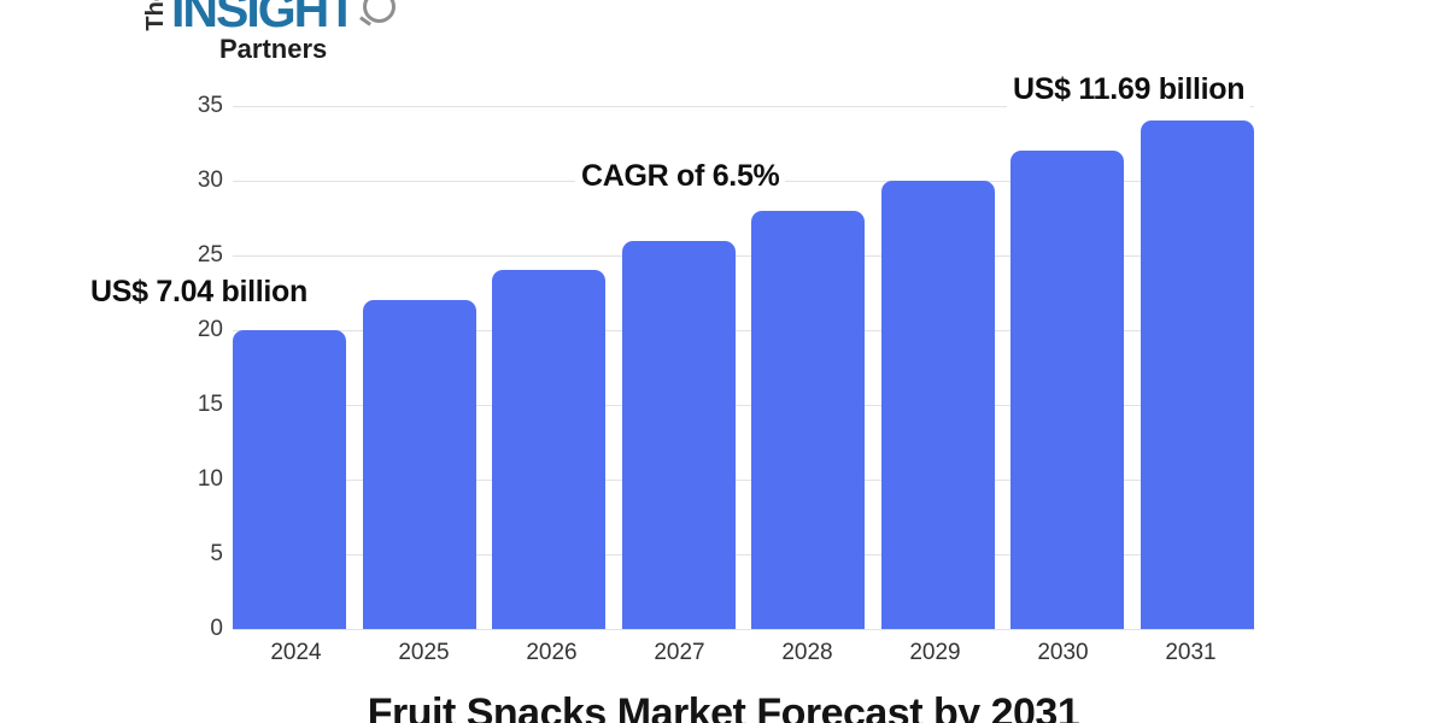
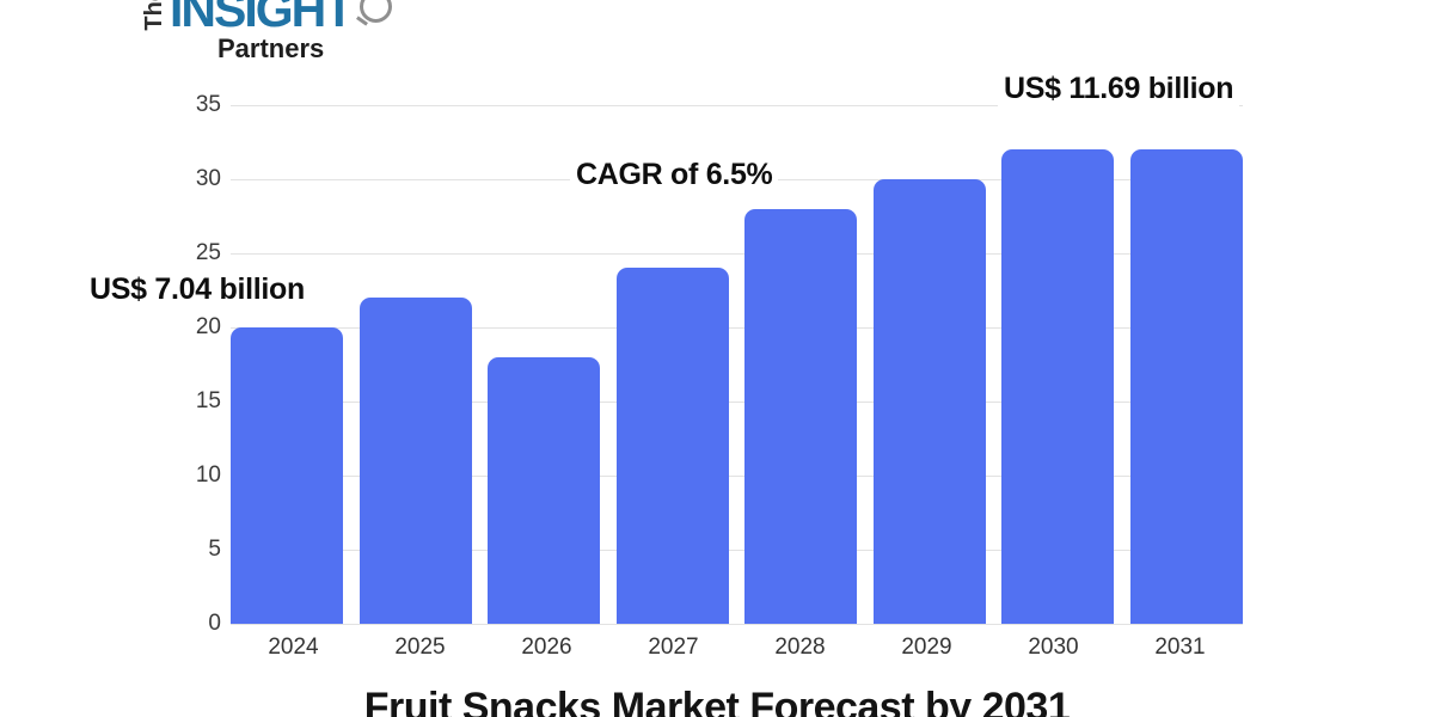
2026: 24 -> 18
2027: 26 -> 24
2031: 34 -> 32
